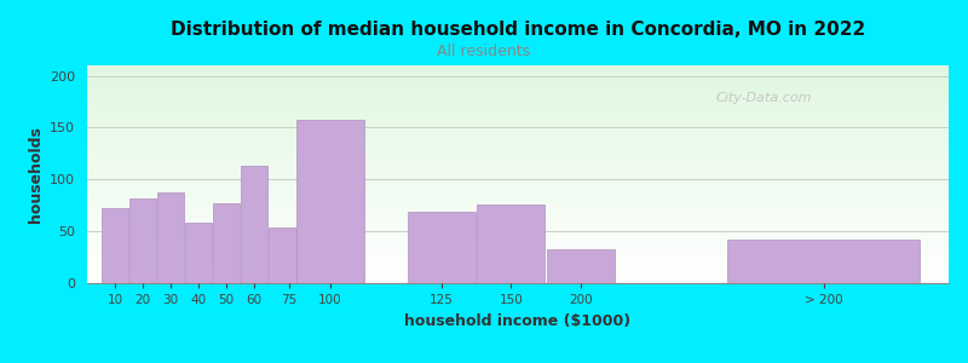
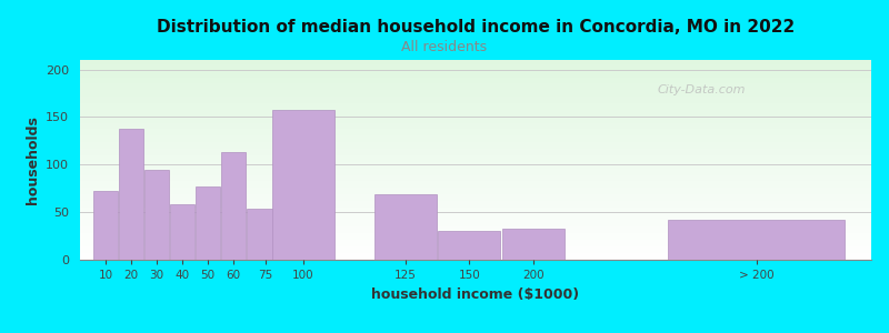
20: 82 -> 138
30: 88 -> 95
150: 76 -> 30
